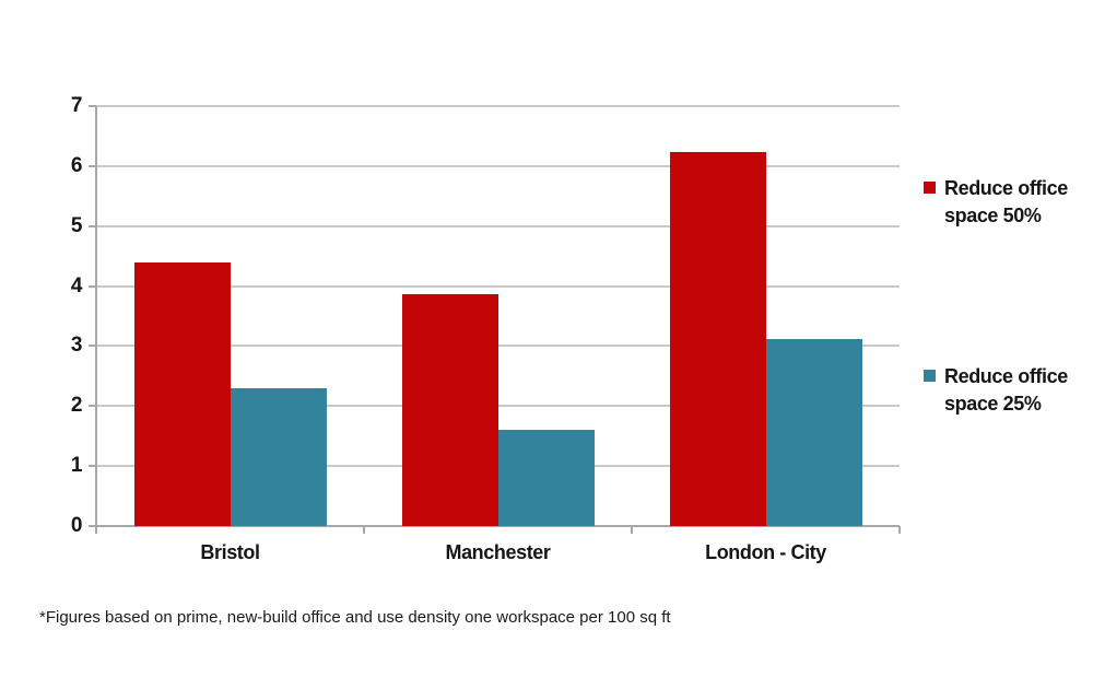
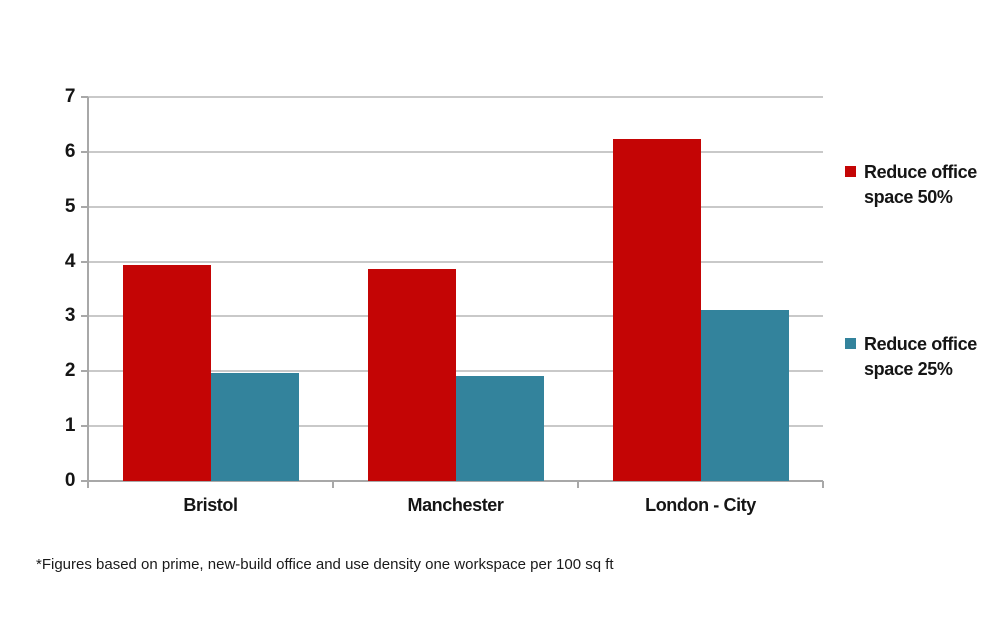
Reduce office space 50%/Bristol: 4.4 -> 3.9
Reduce office space 25%/Bristol: 2.3 -> 2.0
Reduce office space 25%/Manchester: 1.6 -> 1.9
